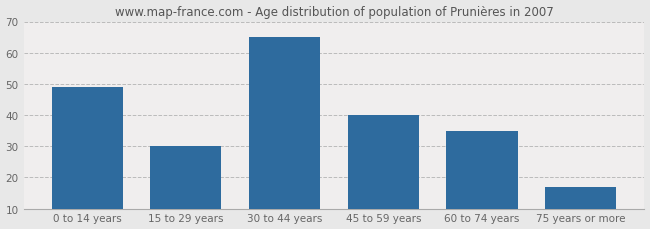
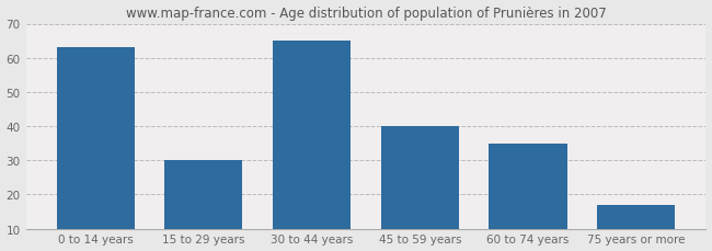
0 to 14 years: 49 -> 63
